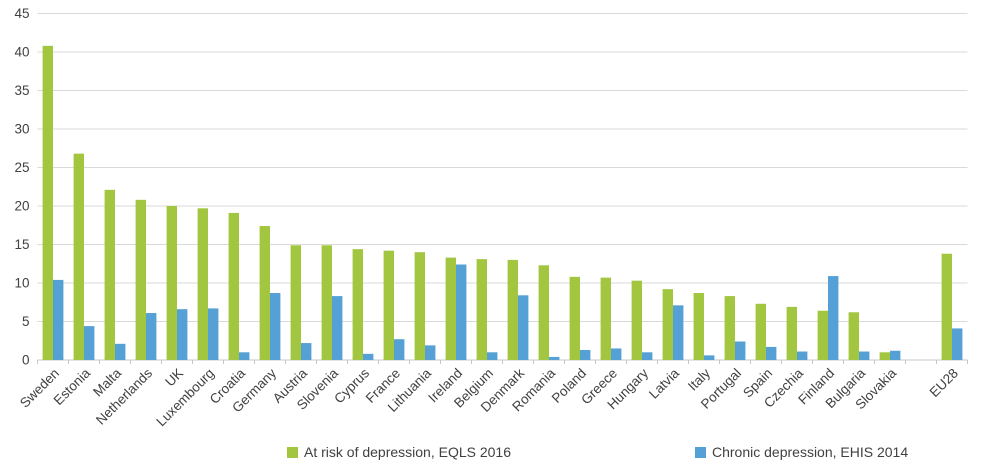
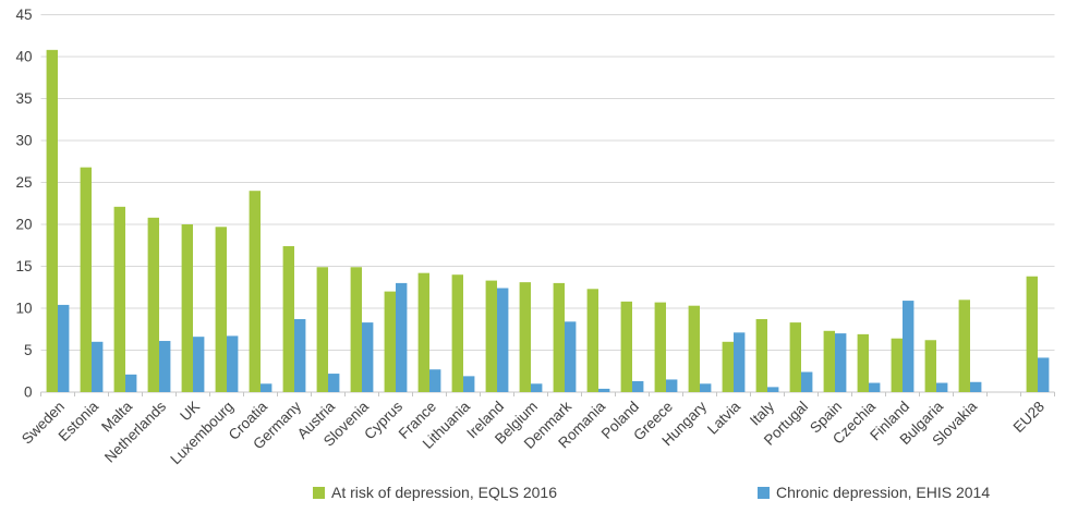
Chronic depression, EHIS 2014/Estonia: 4 -> 6
At risk of depression, EQLS 2016/Croatia: 19 -> 24
At risk of depression, EQLS 2016/Cyprus: 14 -> 12
Chronic depression, EHIS 2014/Cyprus: 1 -> 13
At risk of depression, EQLS 2016/Latvia: 9 -> 6
Chronic depression, EHIS 2014/Spain: 2 -> 7
At risk of depression, EQLS 2016/Slovakia: 1 -> 11
